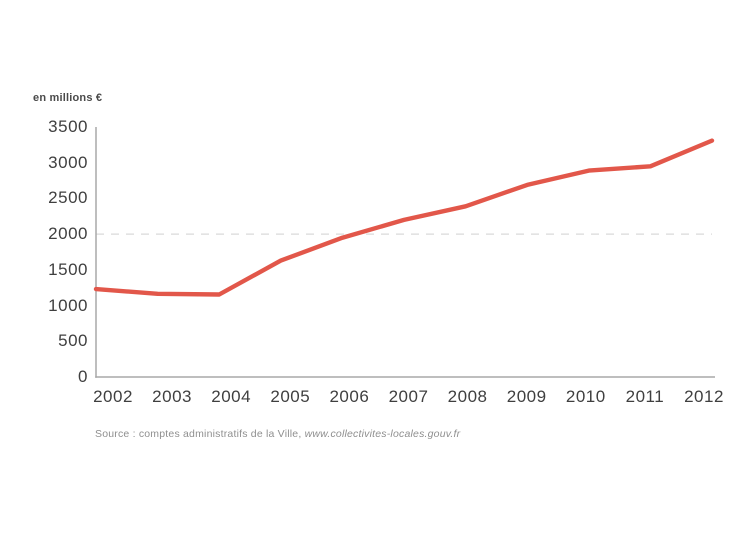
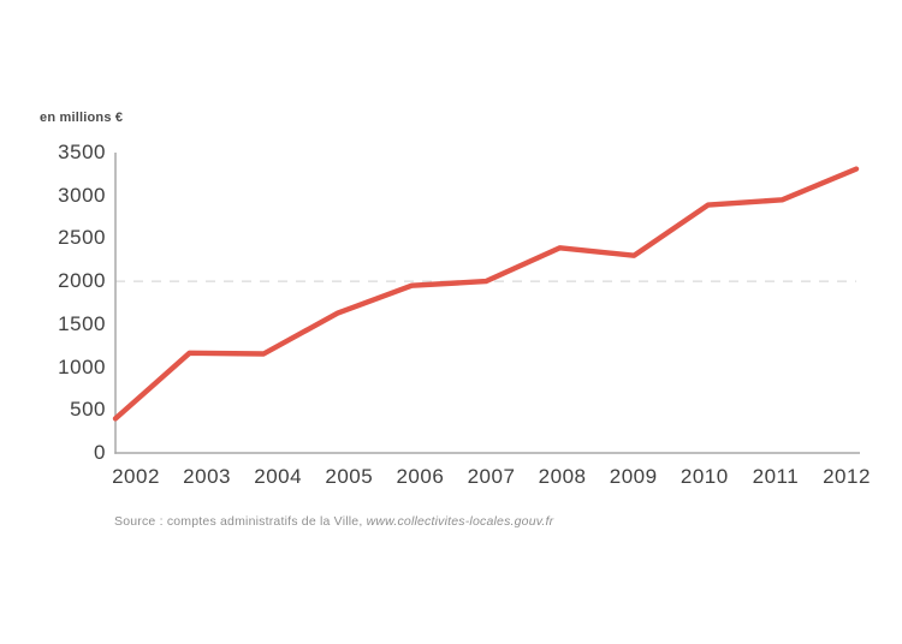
2002: 1200 -> 400
2007: 2200 -> 2000
2009: 2700 -> 2300
